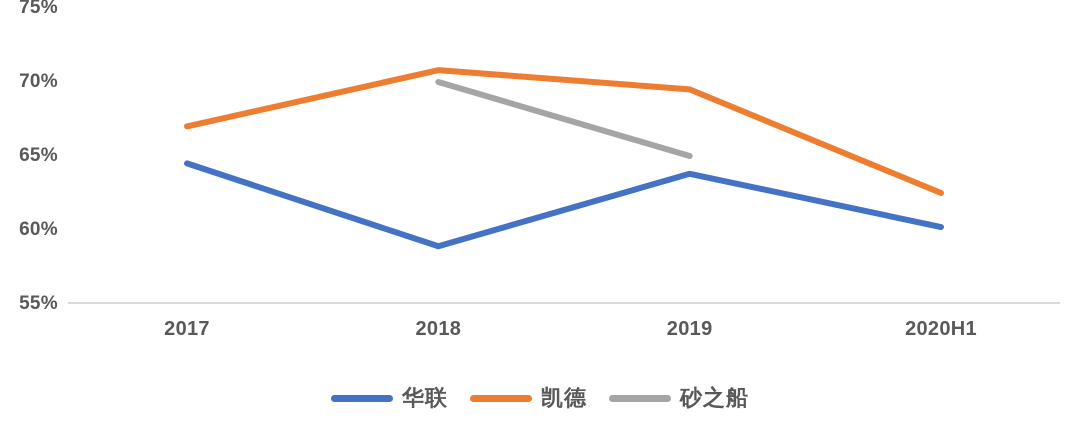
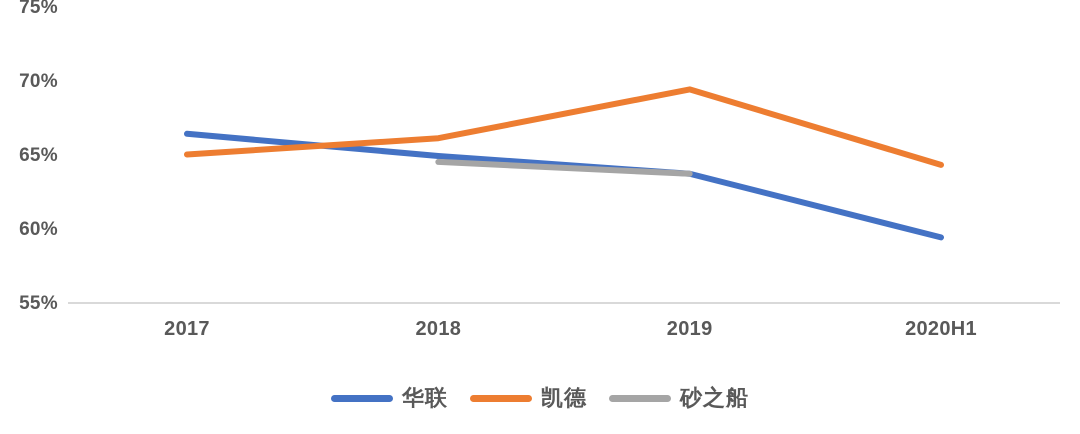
华联/2017: 64.5% -> 66.5%
凯德/2017: 67.0% -> 65.1%
华联/2018: 58.9% -> 65.0%
凯德/2018: 70.8% -> 66.2%
砂之船/2018: 70.0% -> 64.6%
砂之船/2019: 65.0% -> 63.8%
华联/2020H1: 60.2% -> 59.5%
凯德/2020H1: 62.5% -> 64.4%
